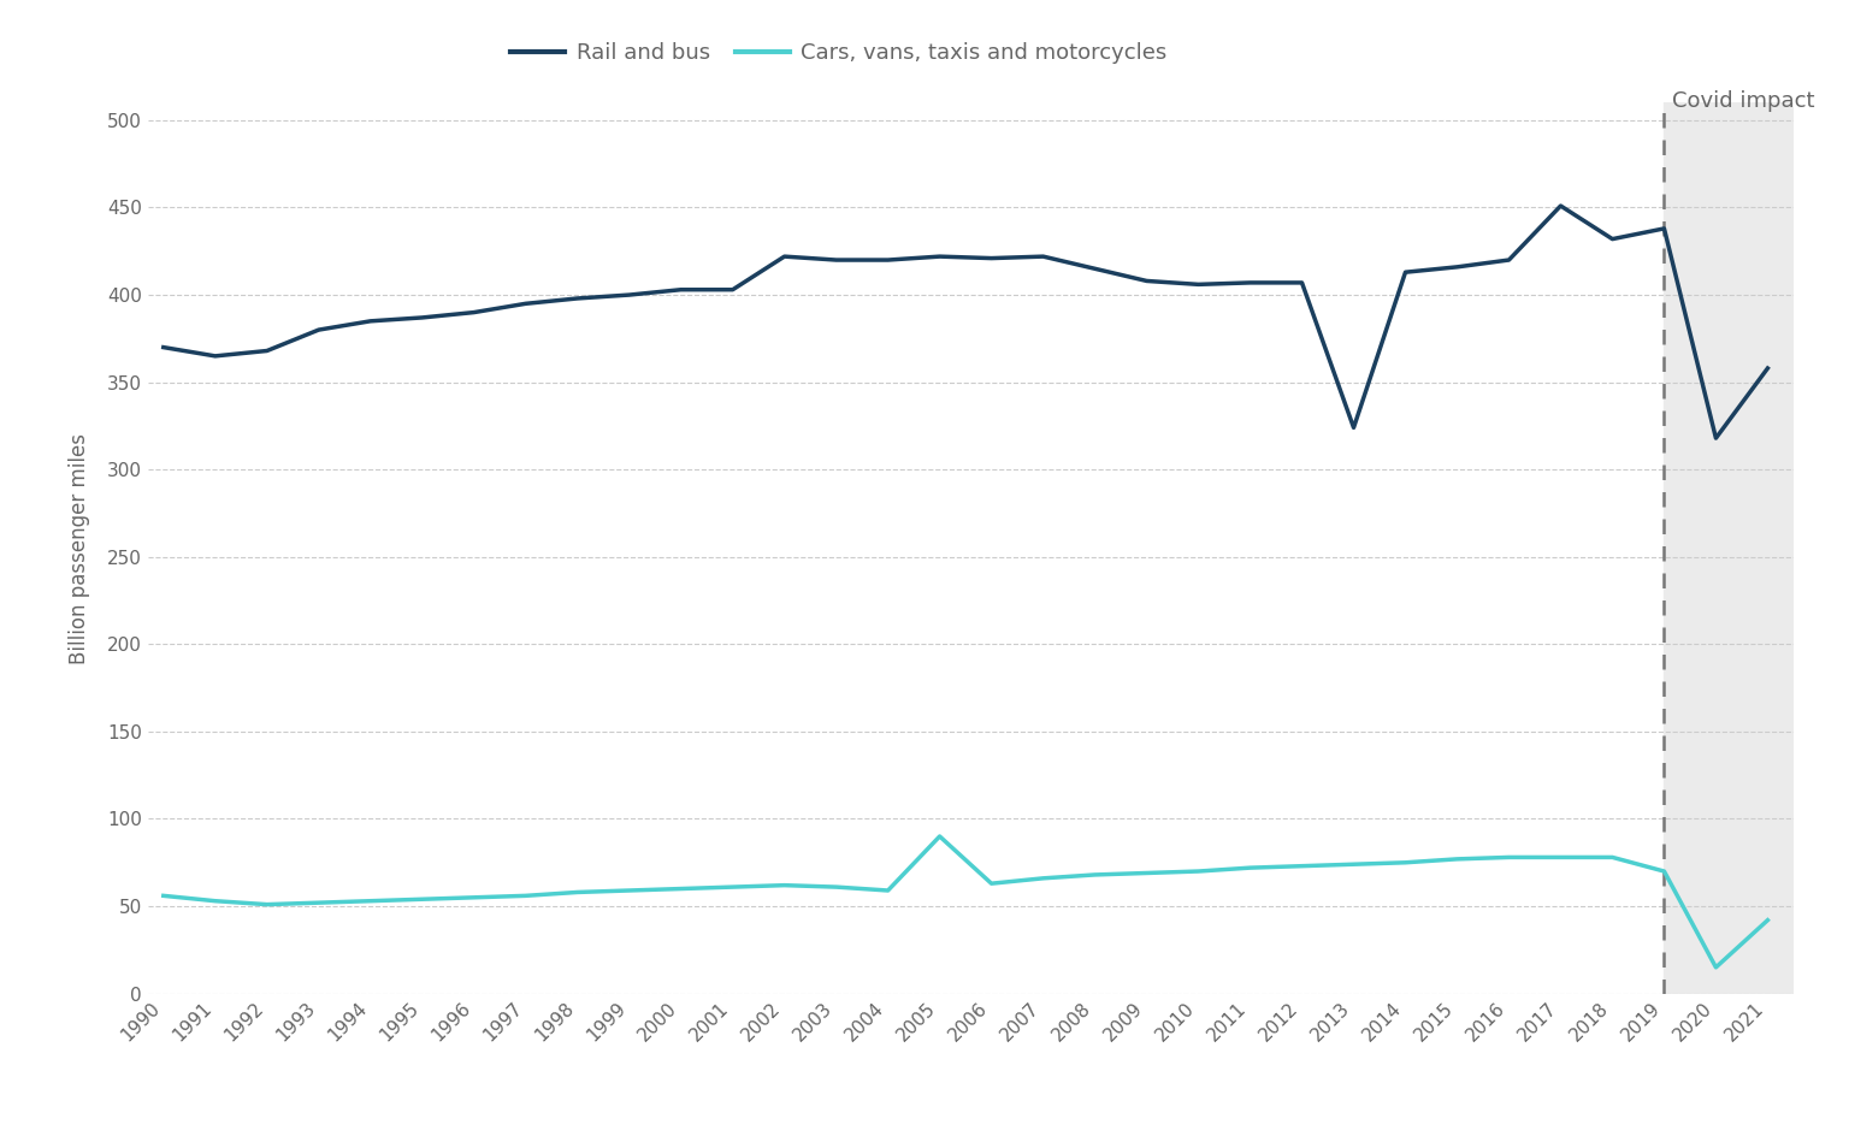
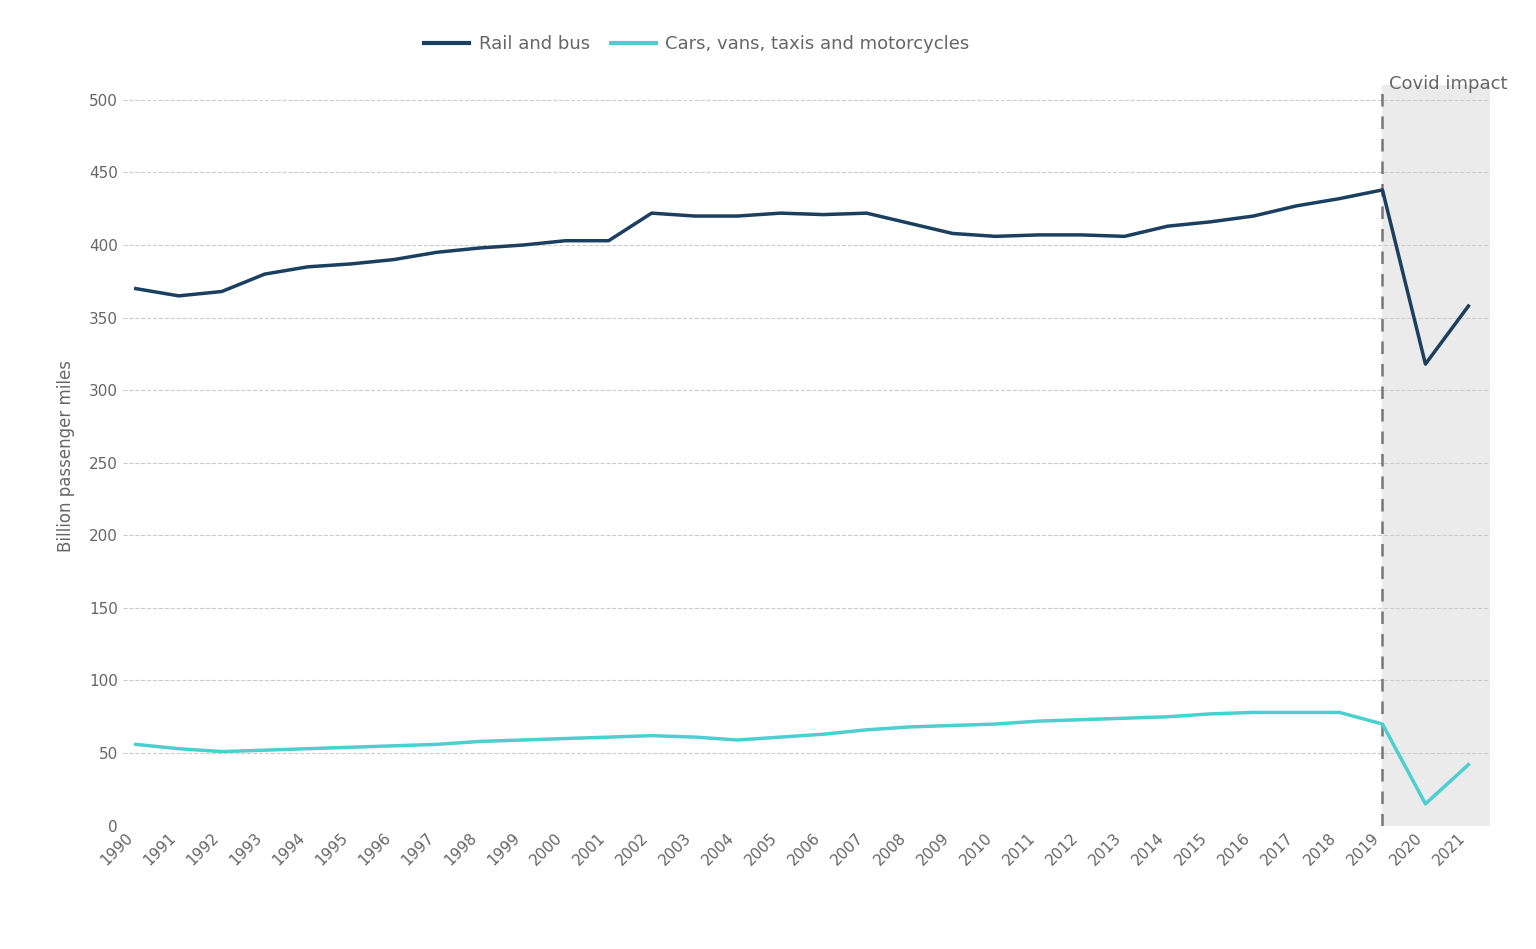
Cars, vans, taxis and motorcycles/2005: 90 -> 61
Rail and bus/2013: 324 -> 406
Rail and bus/2017: 451 -> 427
